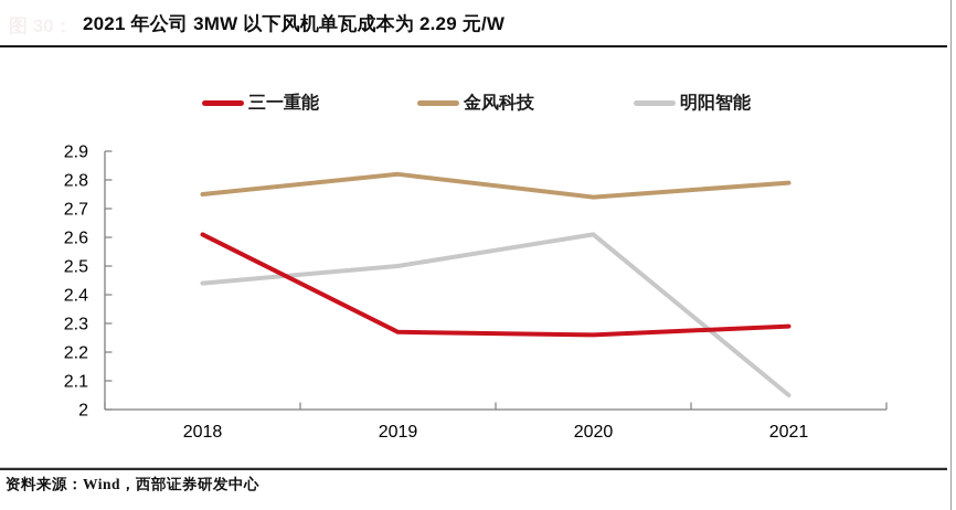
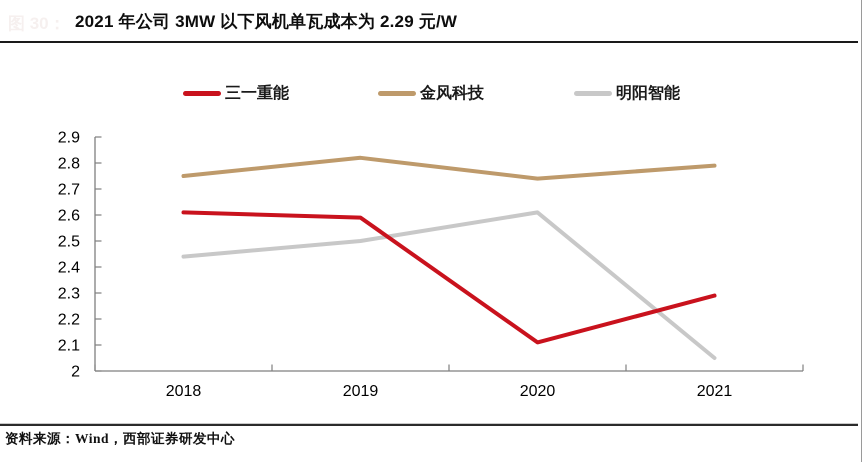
三一重能/2019: 2.27 -> 2.59
三一重能/2020: 2.26 -> 2.11
